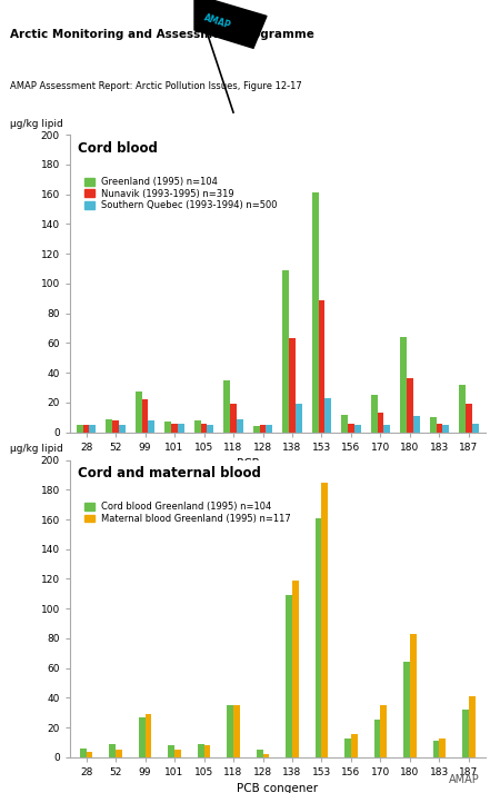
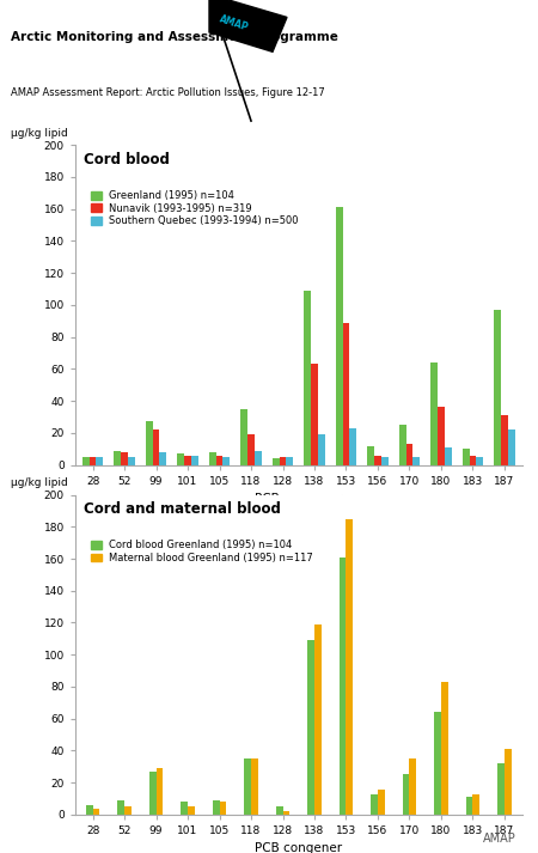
Greenland (1995) n=104/187: 32 -> 97
Nunavik (1993-1995) n=319/187: 19 -> 31
Southern Quebec (1993-1994) n=500/187: 6 -> 22
